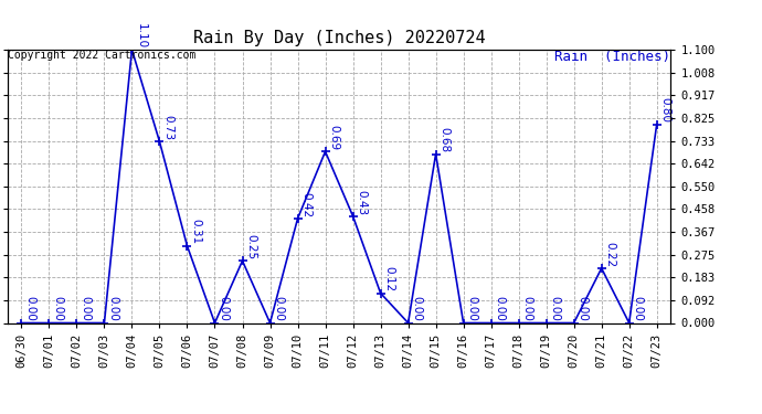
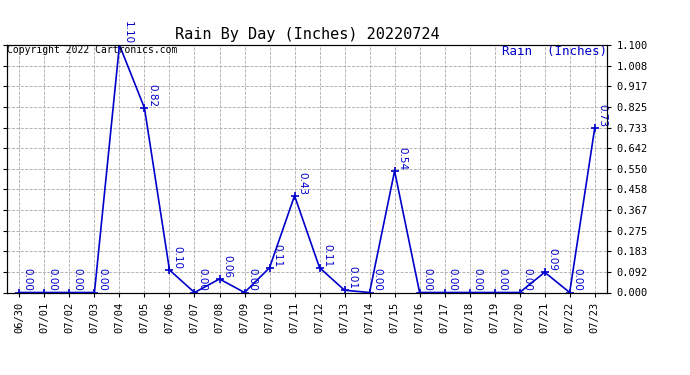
07/05: 0.73 -> 0.82
07/06: 0.31 -> 0.10
07/08: 0.25 -> 0.06
07/10: 0.42 -> 0.11
07/11: 0.69 -> 0.43
07/12: 0.43 -> 0.11
07/13: 0.12 -> 0.01
07/15: 0.68 -> 0.54
07/21: 0.22 -> 0.09
07/23: 0.80 -> 0.73
